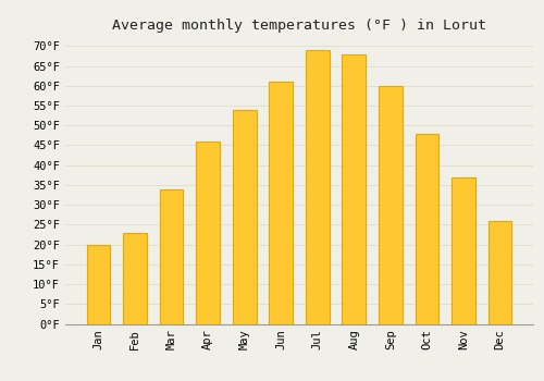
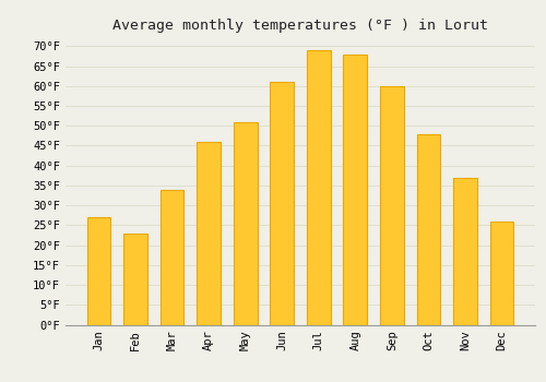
Jan: 20°F -> 27°F
May: 54°F -> 51°F
